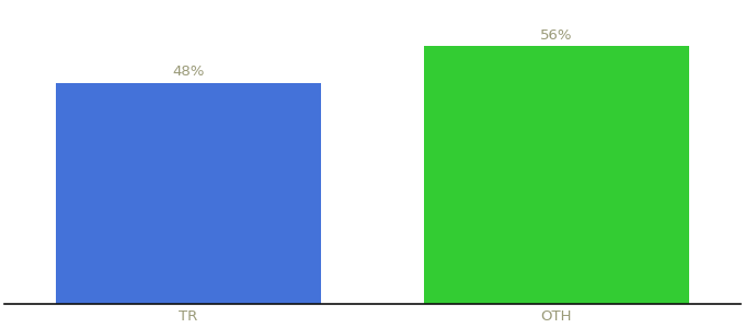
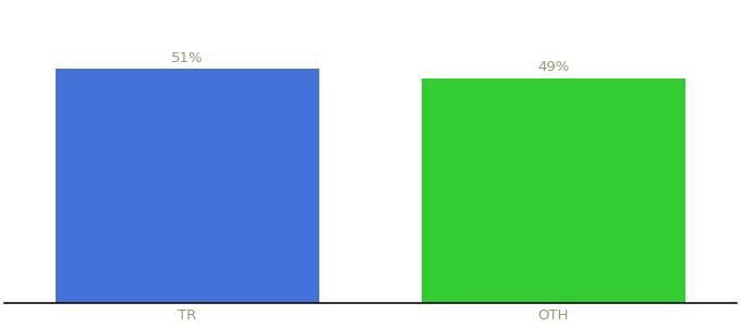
TR: 48% -> 51%
OTH: 56% -> 49%
